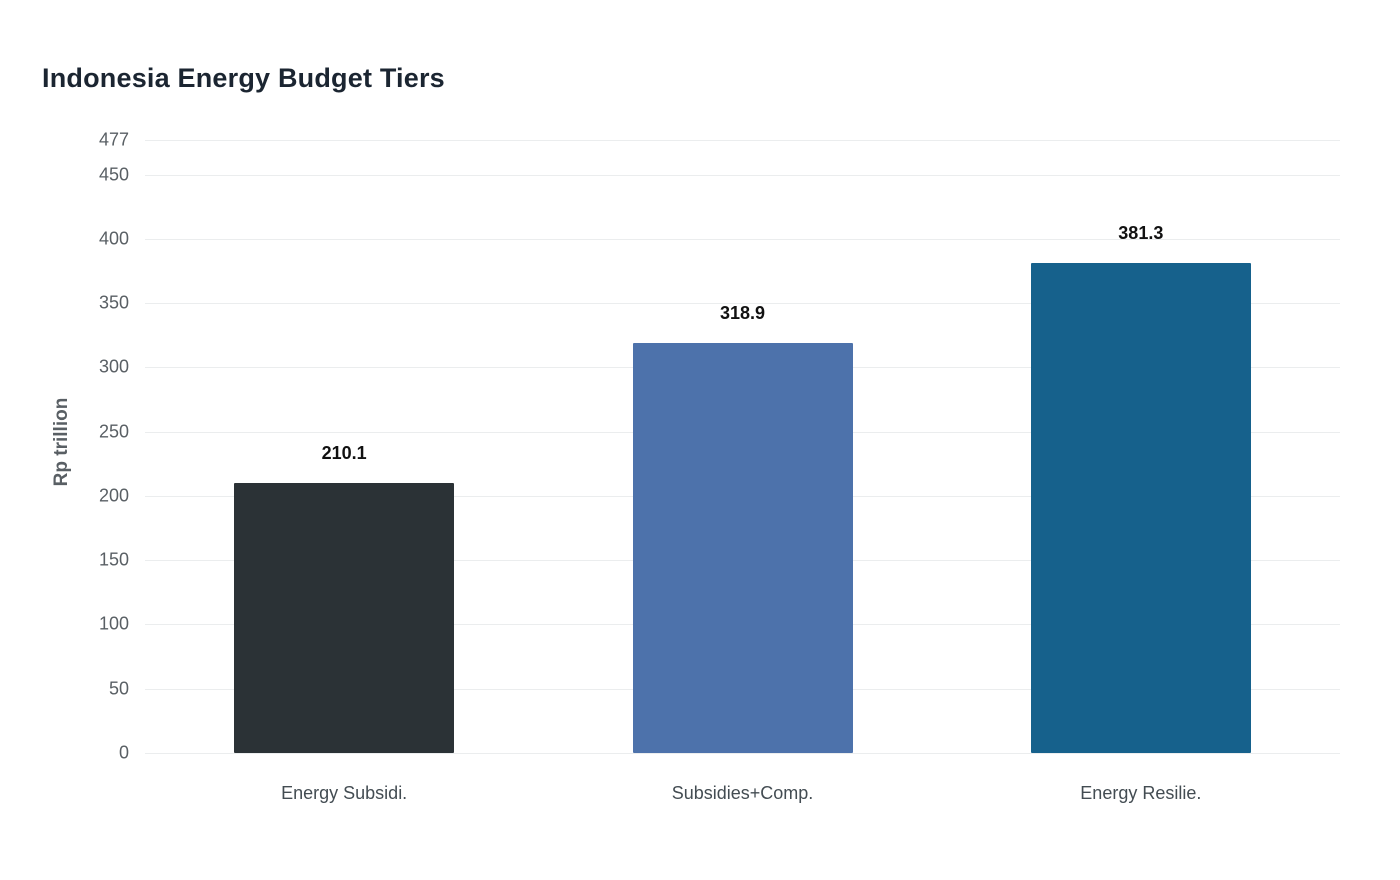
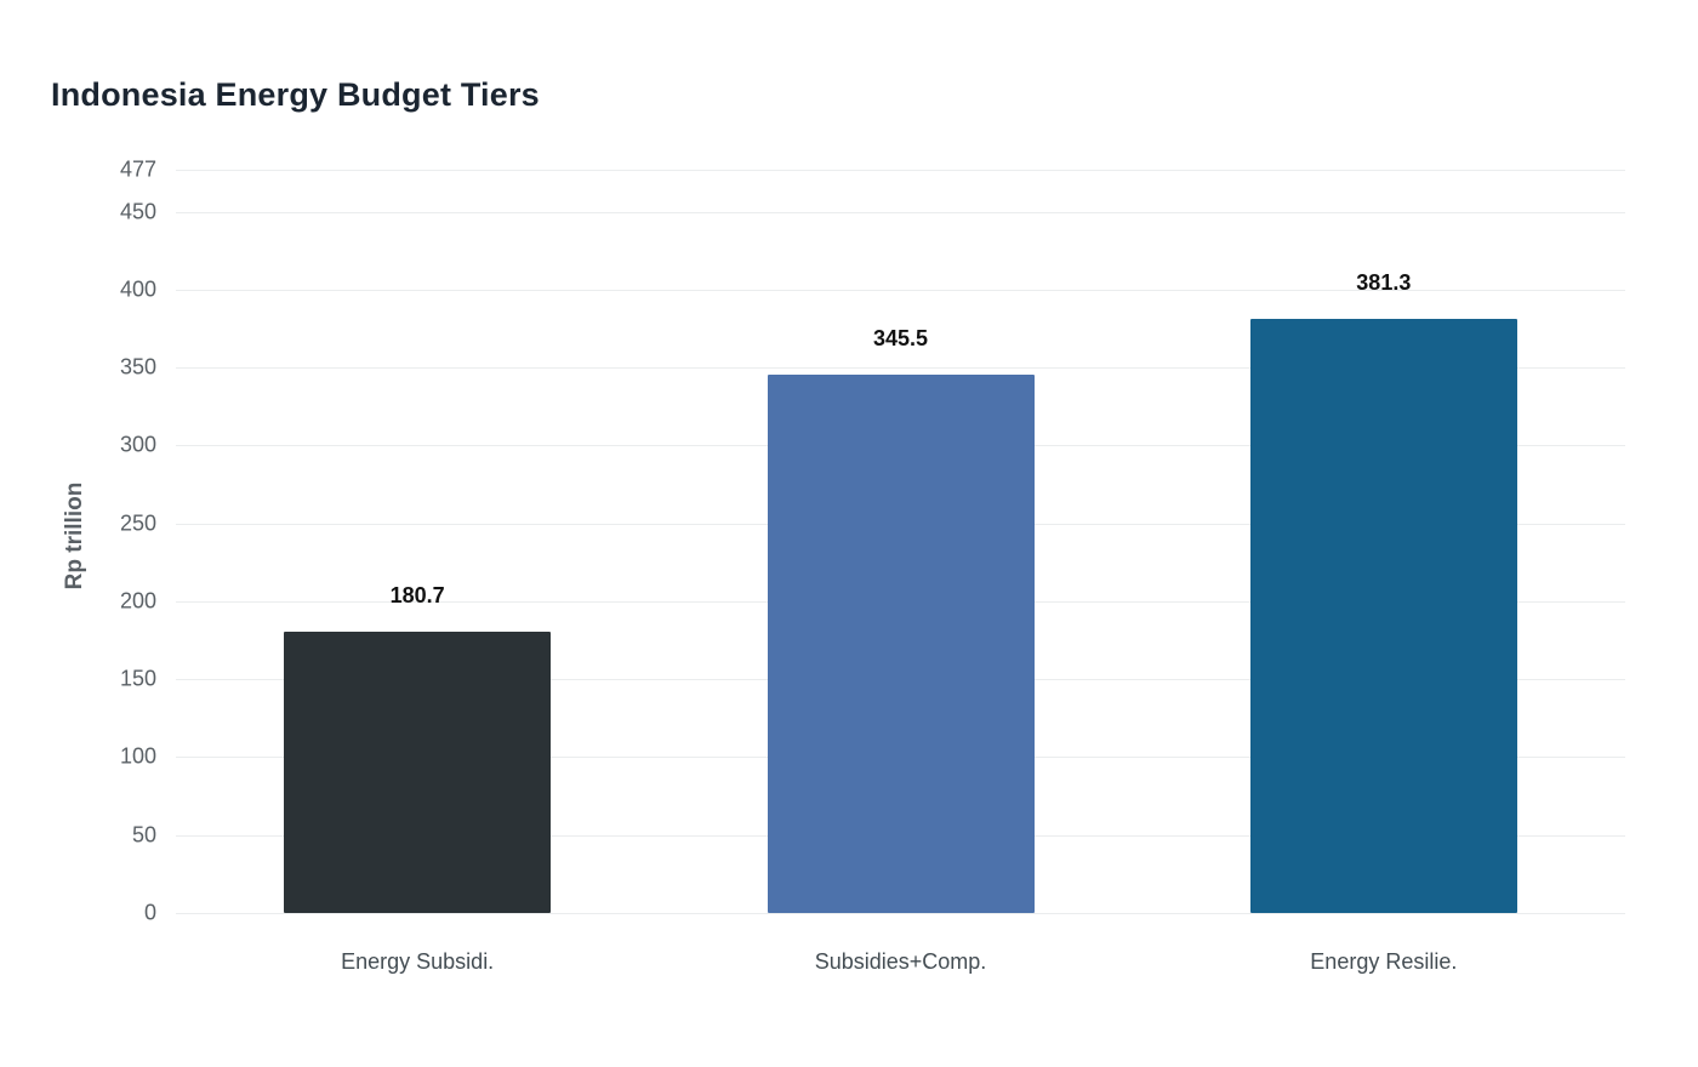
Energy Subsidi.: 210.1 -> 180.7
Subsidies+Comp.: 318.9 -> 345.5
